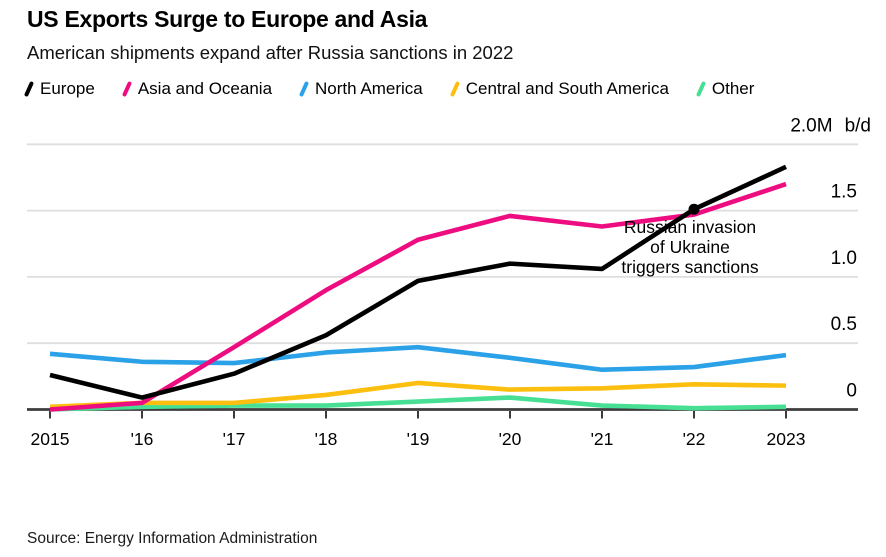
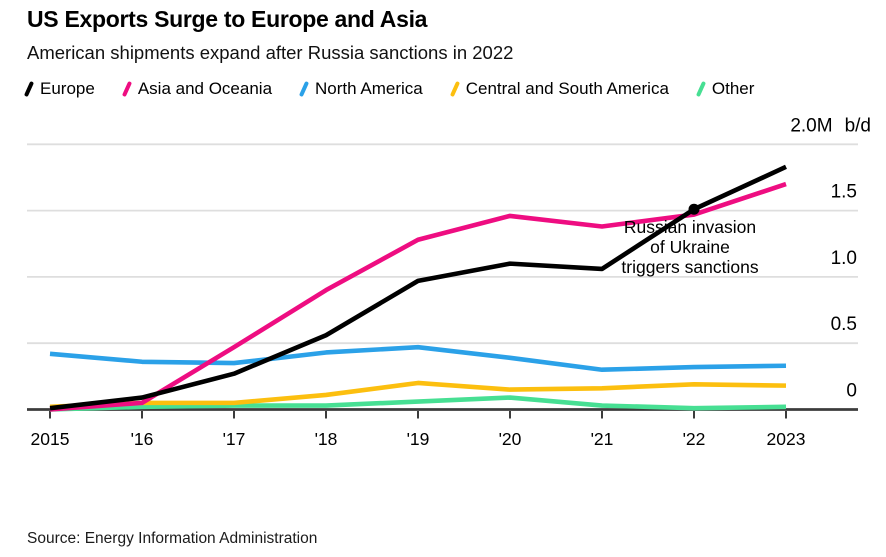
Europe/2015: 0.26 -> 0.01
North America/2023: 0.41 -> 0.33
